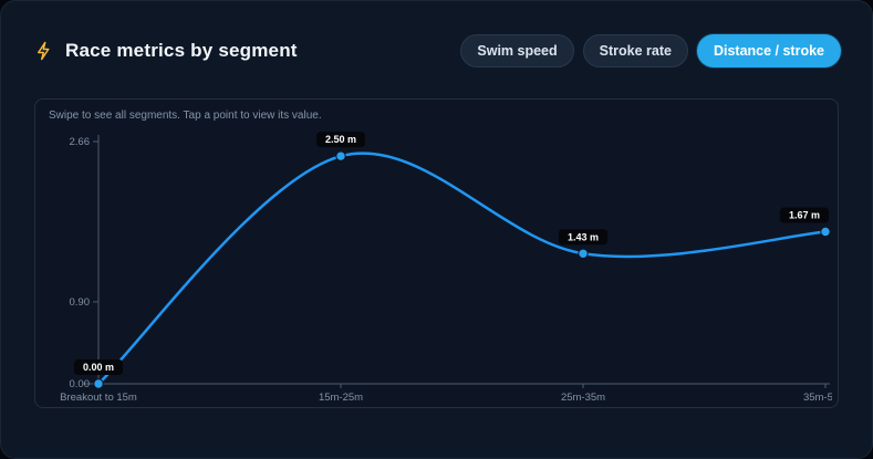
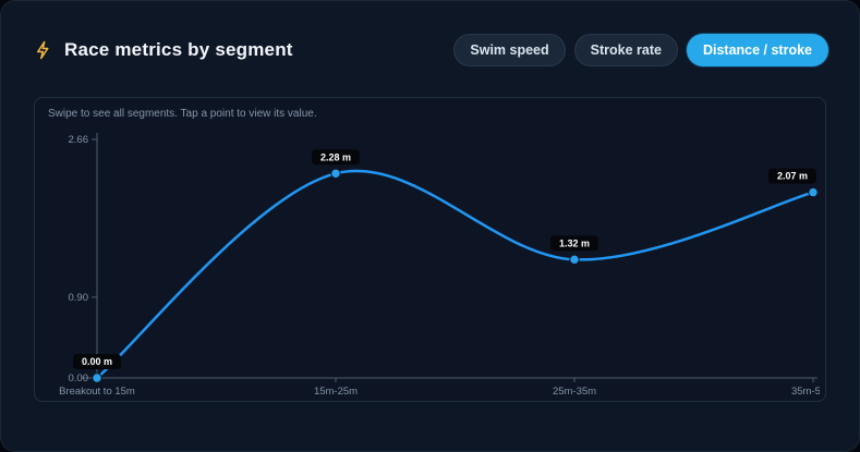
15m-25m: 2.50 -> 2.28
25m-35m: 1.43 -> 1.32
35m-50m: 1.67 -> 2.07
